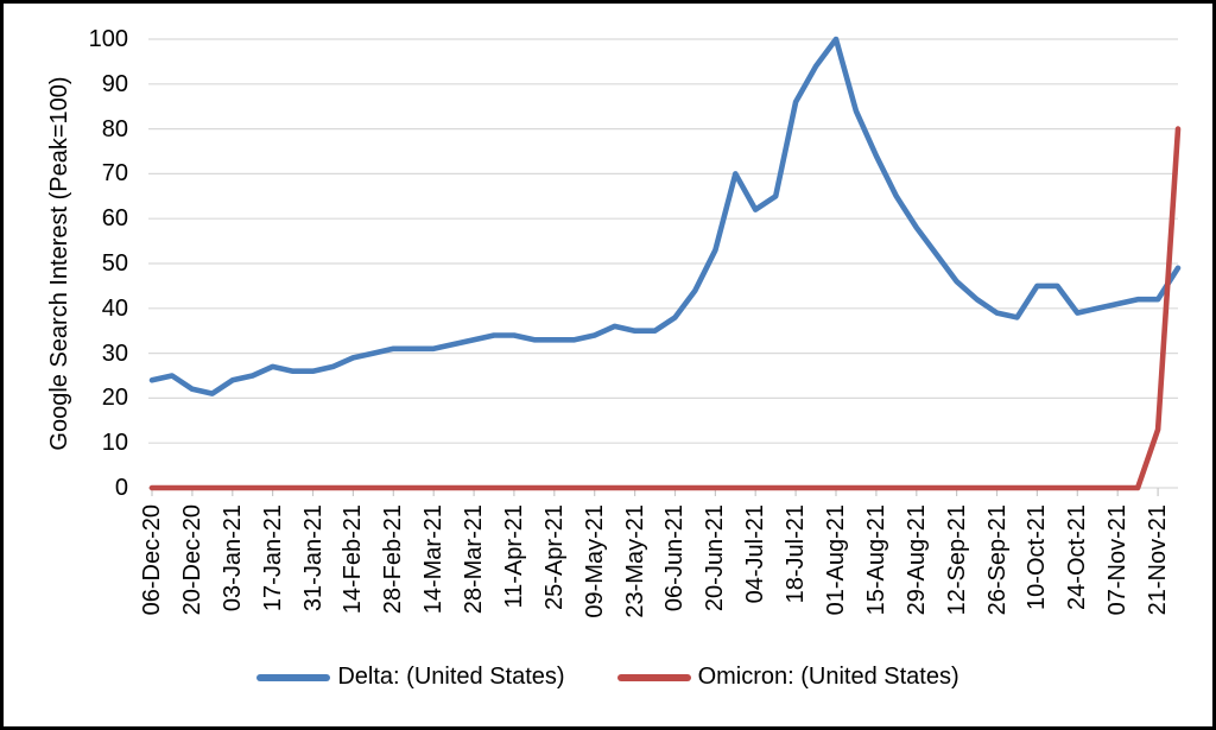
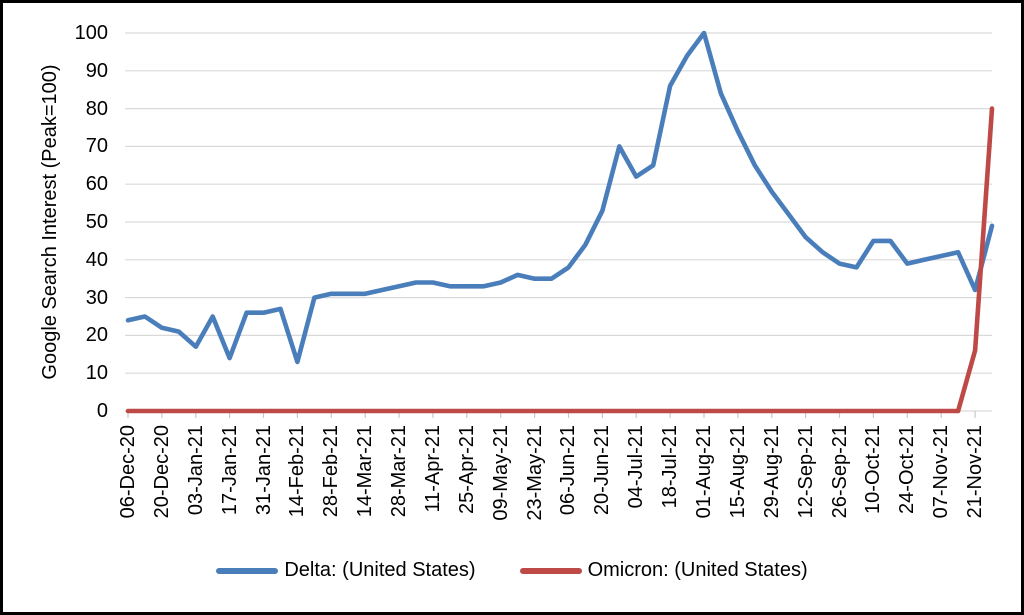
Delta: (United States)/03-Jan-21: 24 -> 17
Delta: (United States)/17-Jan-21: 27 -> 14
Delta: (United States)/14-Feb-21: 29 -> 13
Delta: (United States)/21-Nov-21: 42 -> 32
Omicron: (United States)/21-Nov-21: 13 -> 16
